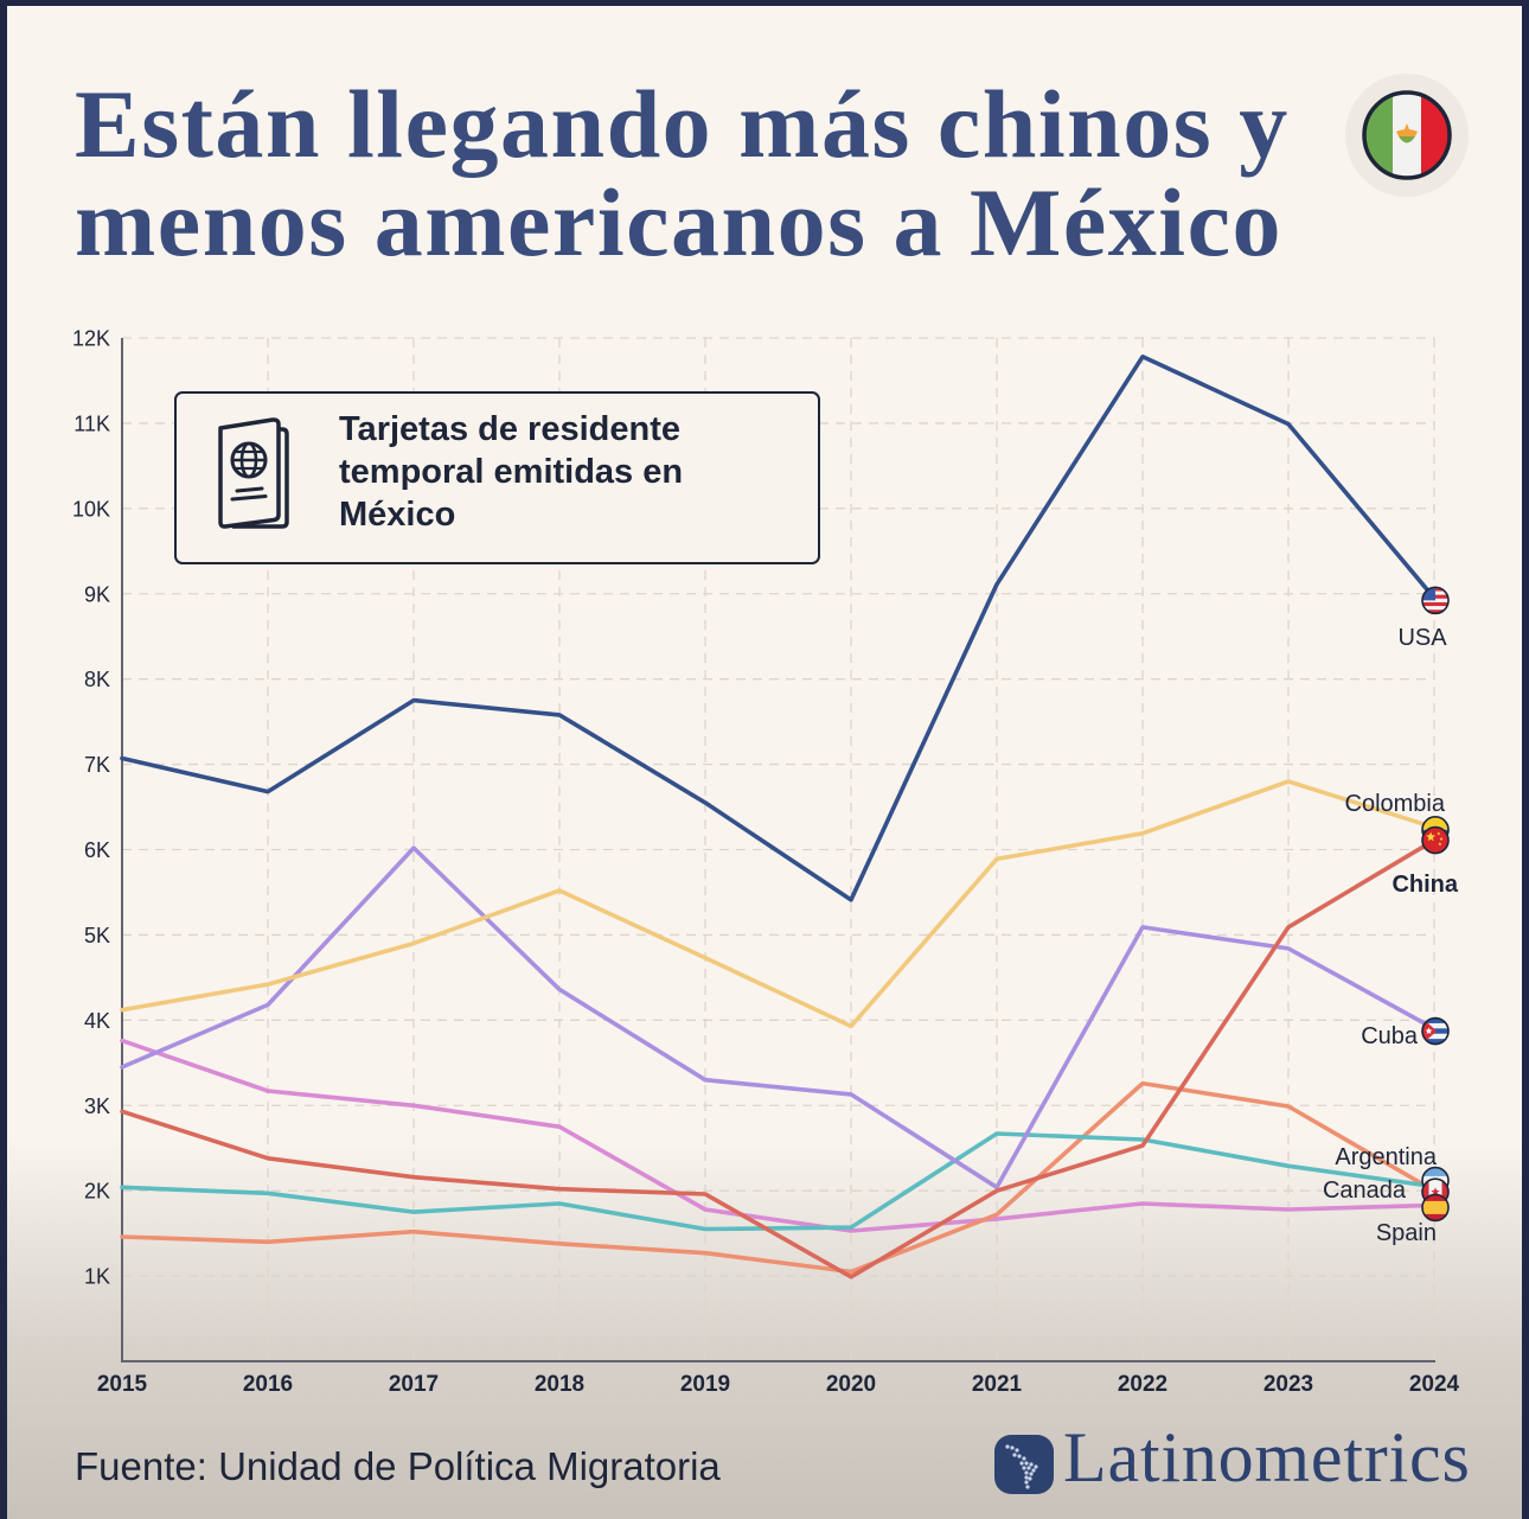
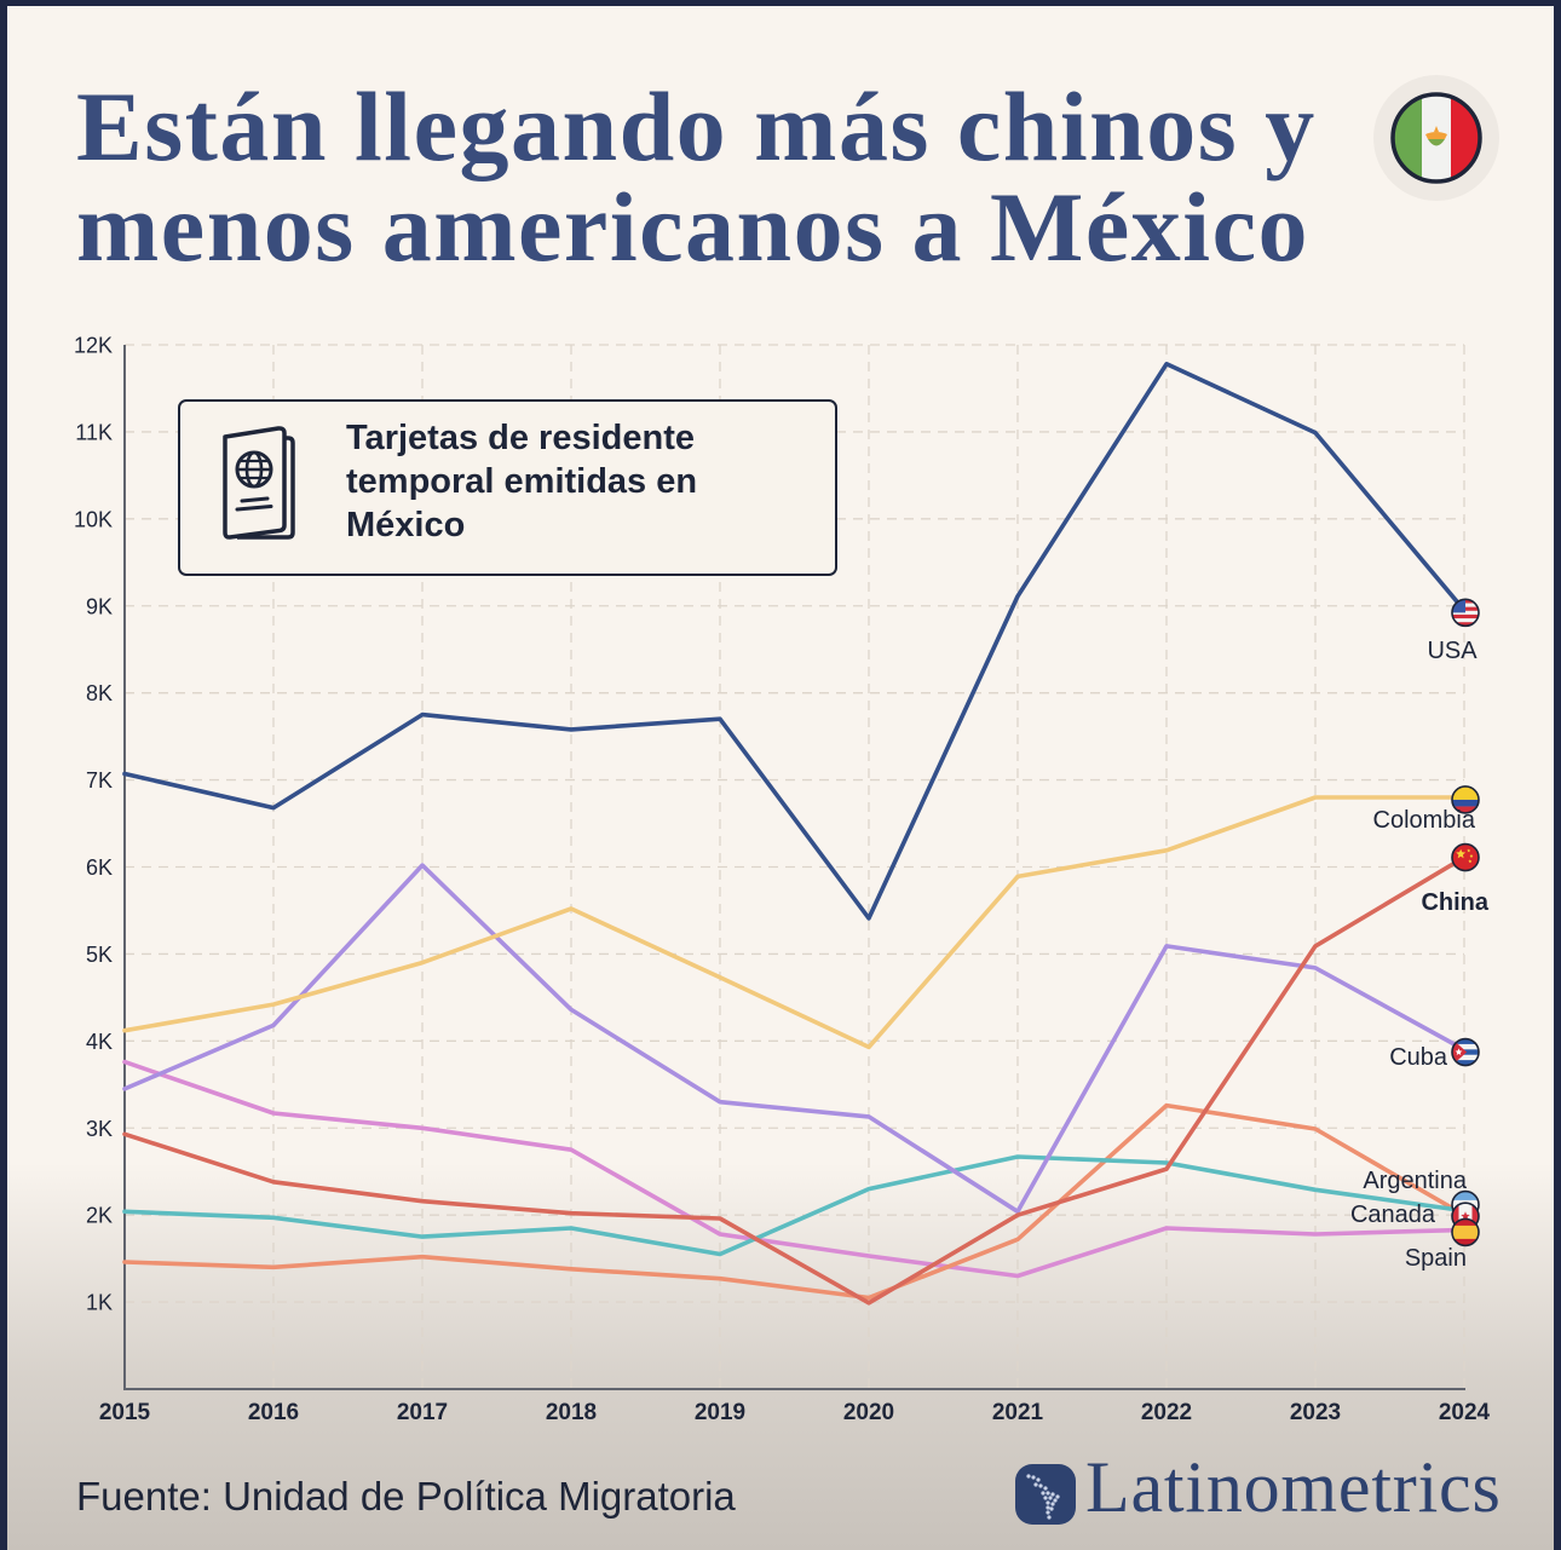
USA/2019: 6.6K -> 7.7K
Argentina/2020: 1.6K -> 2.3K
Spain/2021: 1.7K -> 1.3K
Colombia/2024: 6.3K -> 6.8K
